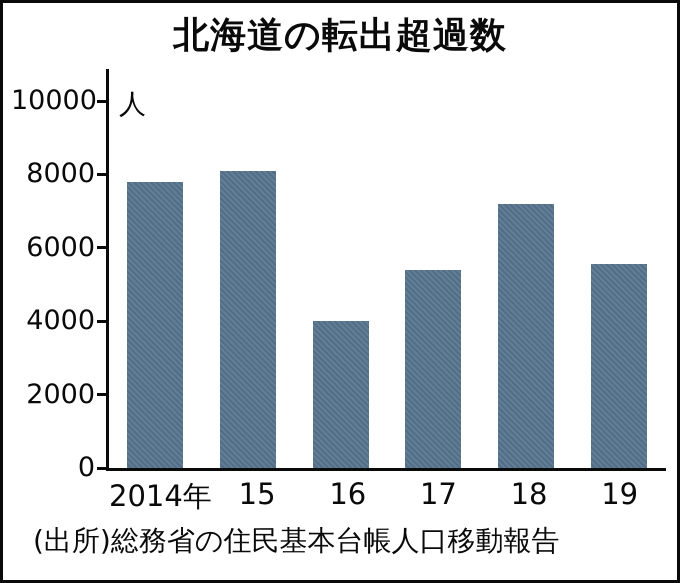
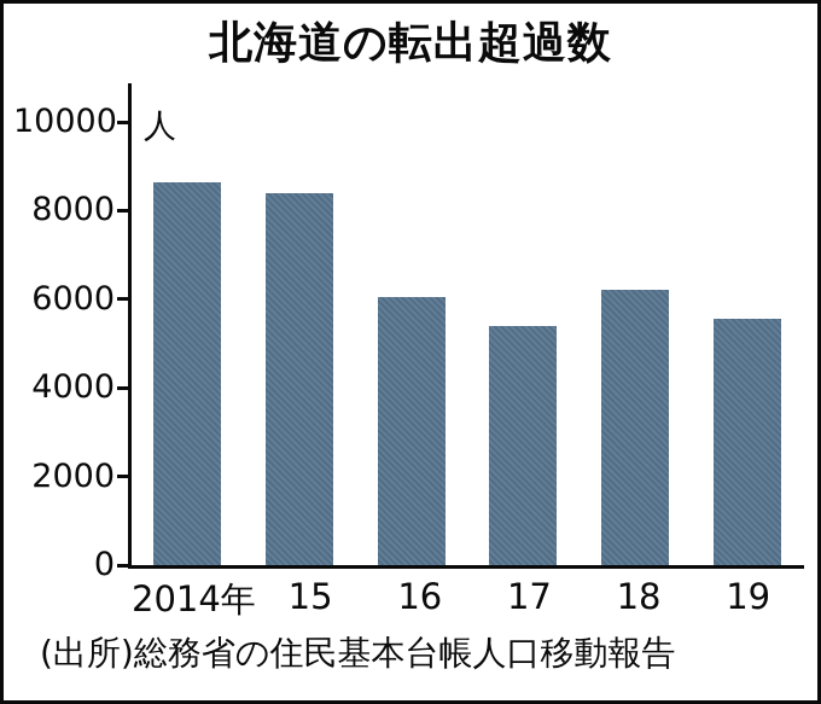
2014年: 7800 -> 8600
15: 8100 -> 8400
16: 4000 -> 6000
18: 7200 -> 6200
